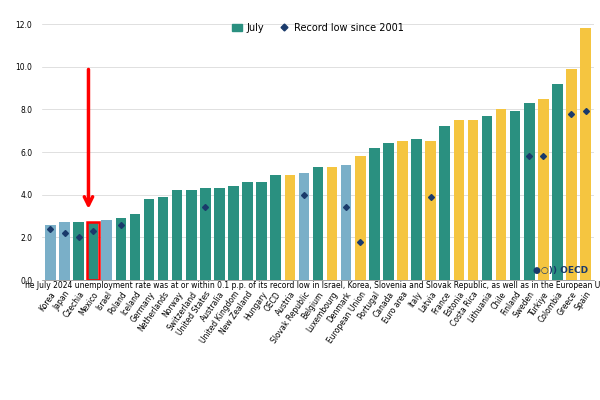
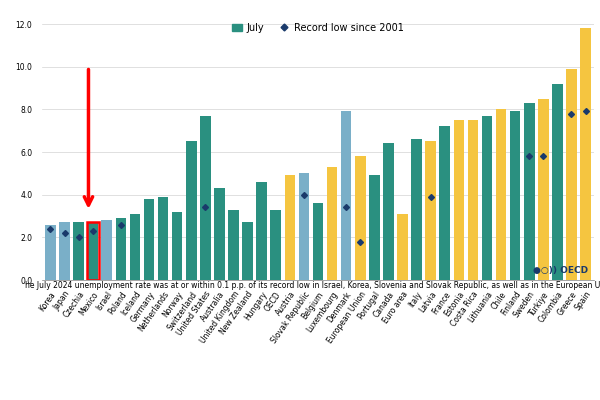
Norway: 4.2 -> 3.2
Switzerland: 4.2 -> 6.5
United States: 4.3 -> 7.7
United Kingdom: 4.4 -> 3.3
New Zealand: 4.6 -> 2.7
OECD: 4.9 -> 3.3
Belgium: 5.3 -> 3.6
Denmark: 5.4 -> 7.9
Portugal: 6.2 -> 4.9
Euro area: 6.5 -> 3.1
